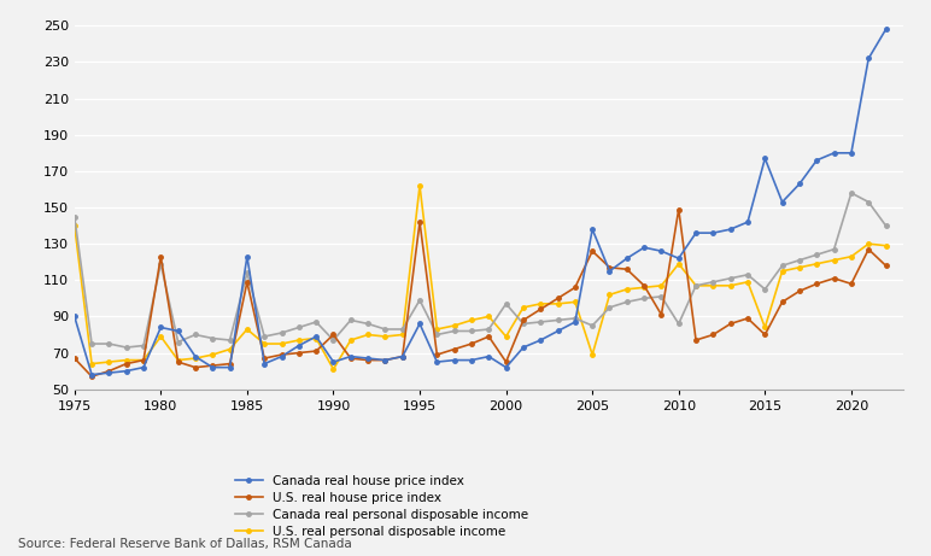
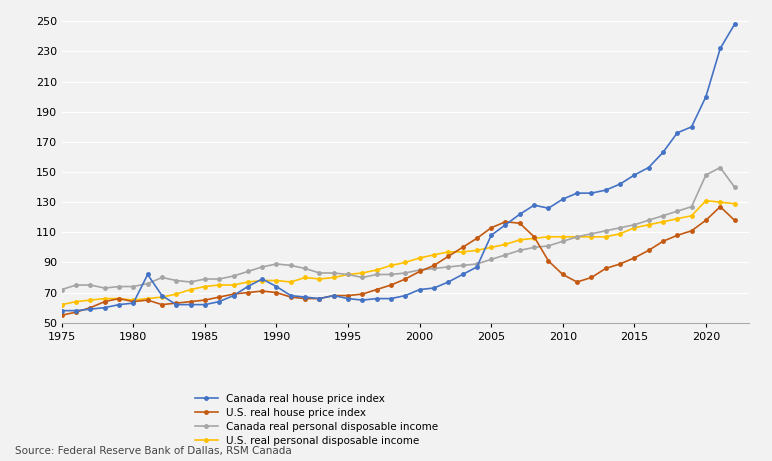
Canada real house price index/1975: 90 -> 58
U.S. real house price index/1975: 67 -> 55
Canada real personal disposable income/1975: 145 -> 72
U.S. real personal disposable income/1975: 140 -> 62
Canada real house price index/1980: 84 -> 63
U.S. real house price index/1980: 123 -> 64
Canada real personal disposable income/1980: 119 -> 74
U.S. real personal disposable income/1980: 79 -> 65
Canada real house price index/1985: 123 -> 62
U.S. real house price index/1985: 109 -> 65
Canada real personal disposable income/1985: 114 -> 79
U.S. real personal disposable income/1985: 83 -> 74
Canada real house price index/1990: 65 -> 74
U.S. real house price index/1990: 80 -> 70
Canada real personal disposable income/1990: 77 -> 89
U.S. real personal disposable income/1990: 61 -> 78
Canada real house price index/1995: 86 -> 66
U.S. real house price index/1995: 142 -> 68
Canada real personal disposable income/1995: 99 -> 82
U.S. real personal disposable income/1995: 162 -> 82
Canada real house price index/2000: 62 -> 72
U.S. real house price index/2000: 65 -> 84
Canada real personal disposable income/2000: 97 -> 85
U.S. real personal disposable income/2000: 79 -> 93
Canada real house price index/2005: 138 -> 108
U.S. real house price index/2005: 126 -> 113
Canada real personal disposable income/2005: 85 -> 92
U.S. real personal disposable income/2005: 69 -> 100
Canada real house price index/2010: 122 -> 132
U.S. real house price index/2010: 149 -> 82
Canada real personal disposable income/2010: 86 -> 104
U.S. real personal disposable income/2010: 119 -> 107
Canada real house price index/2015: 177 -> 148
U.S. real house price index/2015: 80 -> 93
Canada real personal disposable income/2015: 105 -> 115
U.S. real personal disposable income/2015: 84 -> 113
Canada real house price index/2020: 180 -> 200
U.S. real house price index/2020: 108 -> 118
Canada real personal disposable income/2020: 158 -> 148
U.S. real personal disposable income/2020: 123 -> 131
